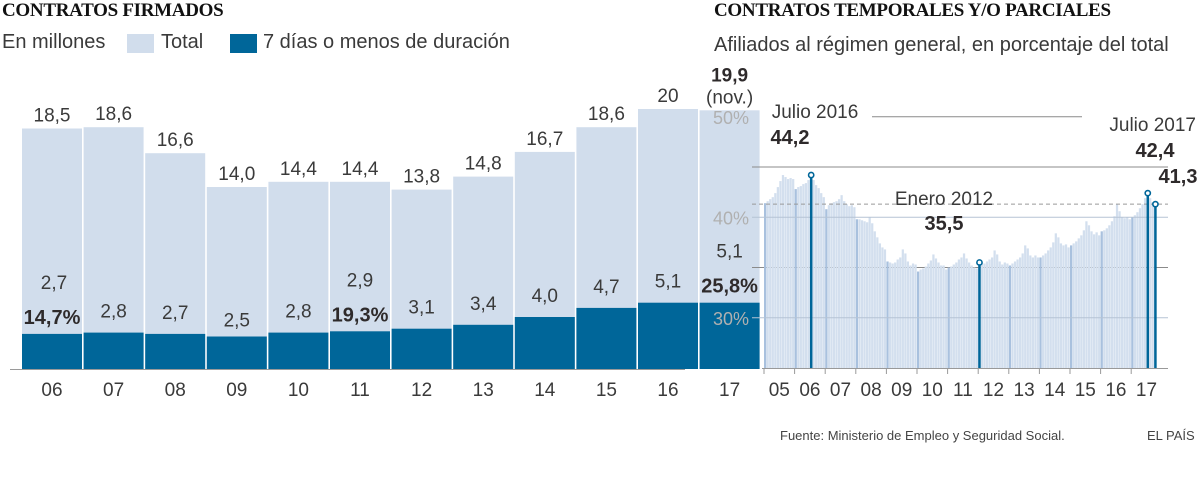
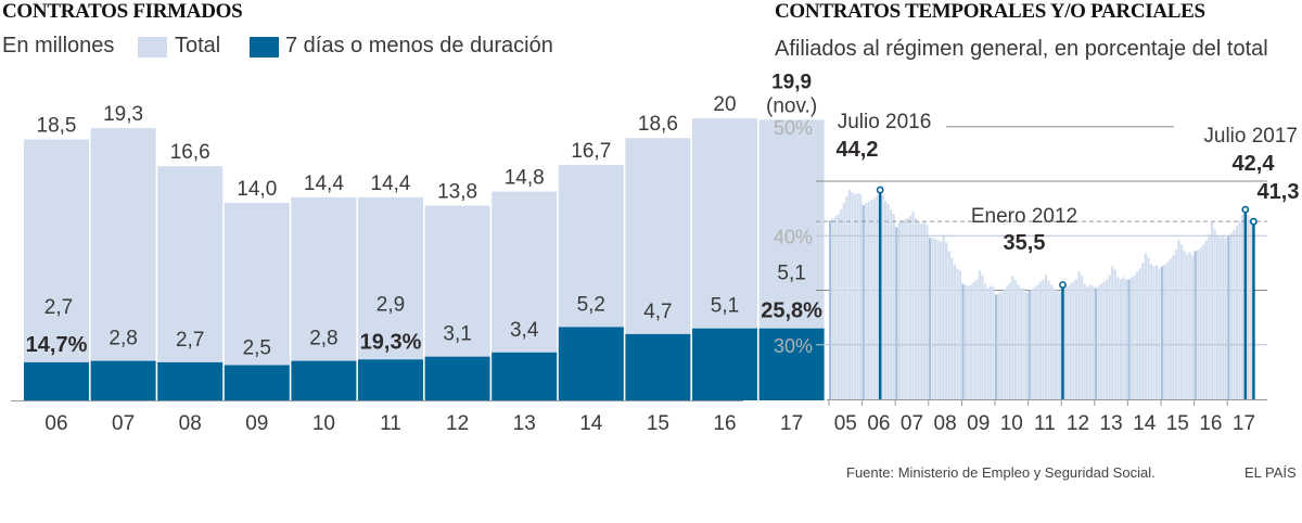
CONTRATOS FIRMADOS/Total/07: 18,6 -> 19,3
CONTRATOS FIRMADOS/7 días o menos de duración/14: 4,0 -> 5,2
